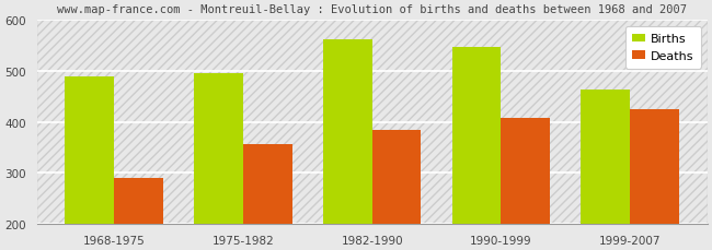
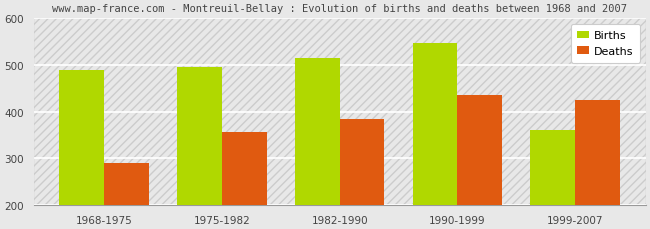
Births/1982-1990: 562 -> 515
Deaths/1990-1999: 408 -> 435
Births/1999-2007: 464 -> 360
